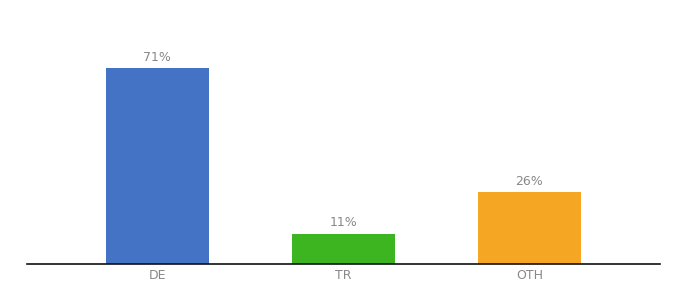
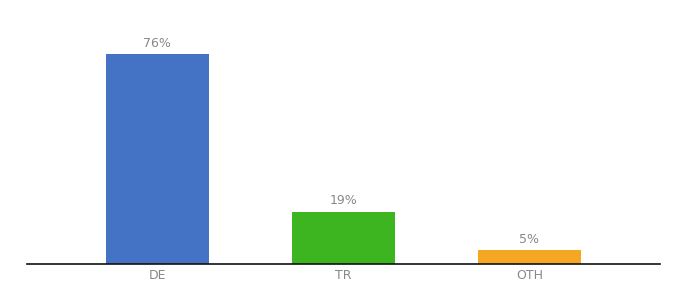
DE: 71% -> 76%
TR: 11% -> 19%
OTH: 26% -> 5%
